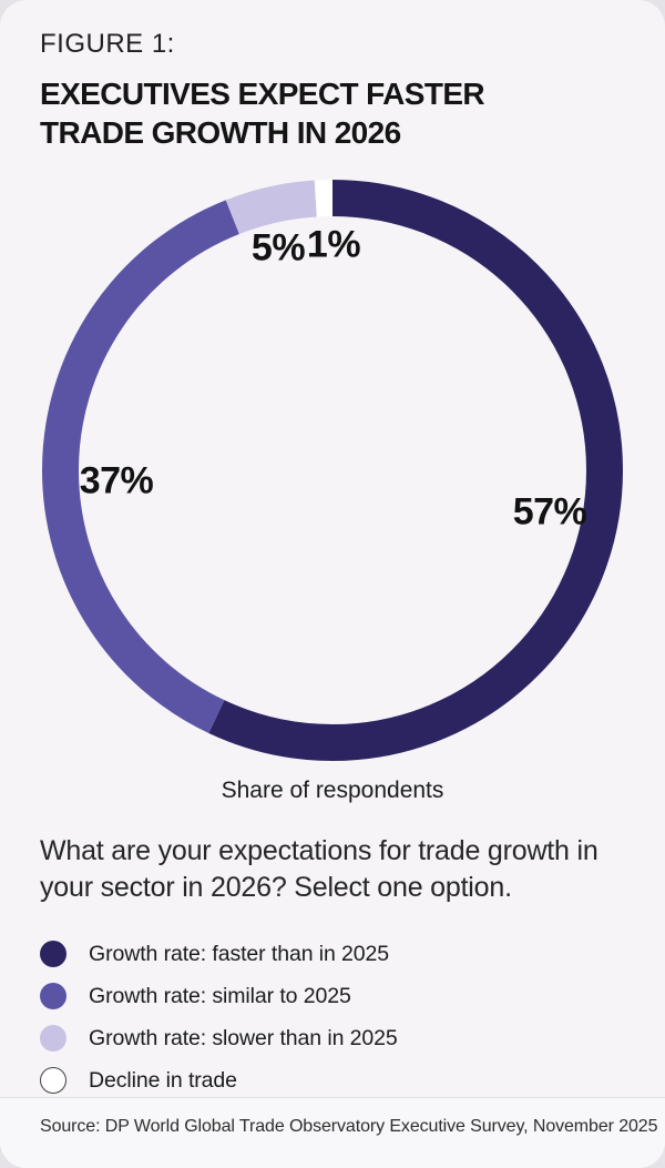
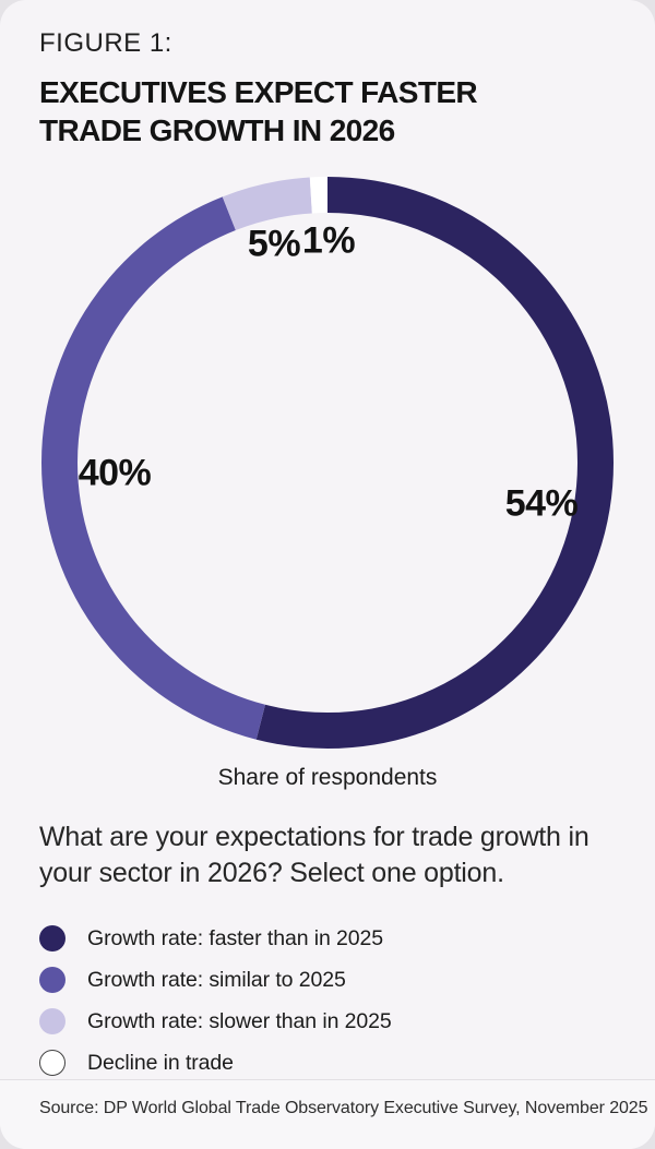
Growth rate: faster than in 2025: 57% -> 54%
Growth rate: similar to 2025: 37% -> 40%
